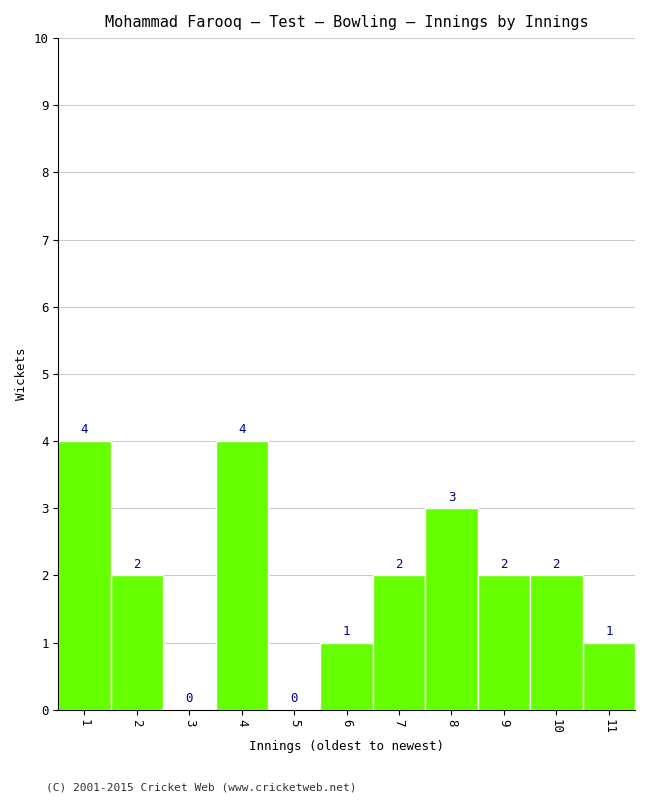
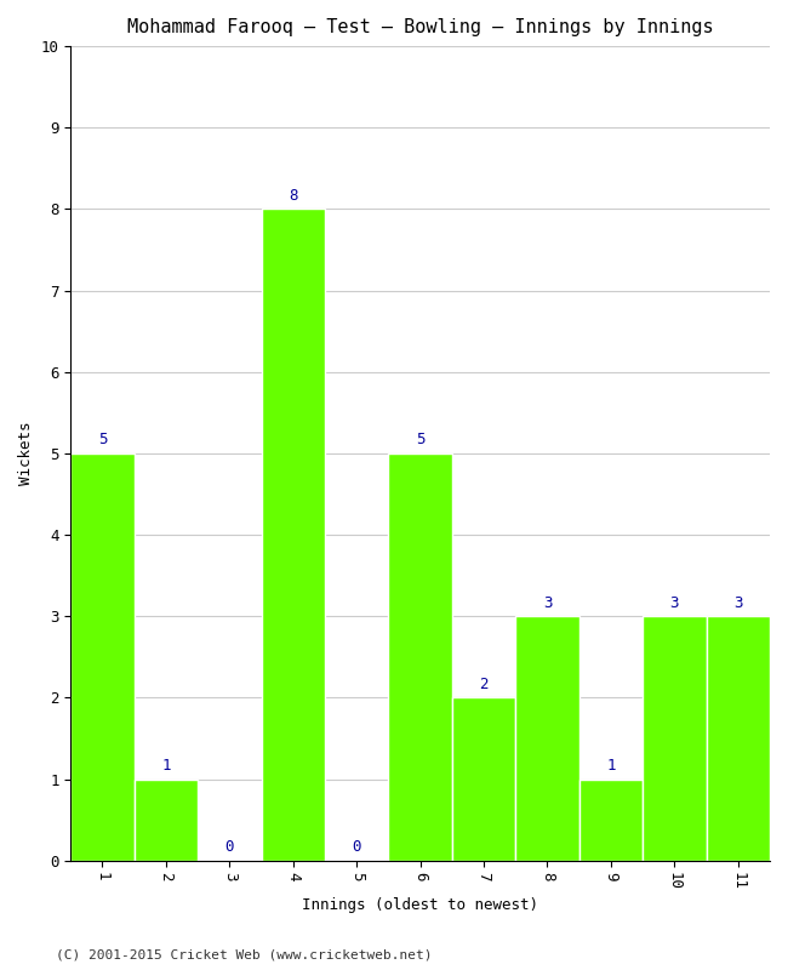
1: 4 -> 5
2: 2 -> 1
4: 4 -> 8
6: 1 -> 5
9: 2 -> 1
10: 2 -> 3
11: 1 -> 3
